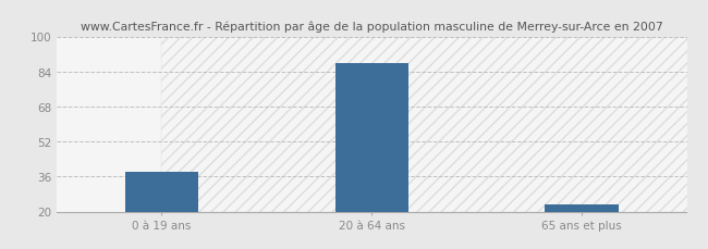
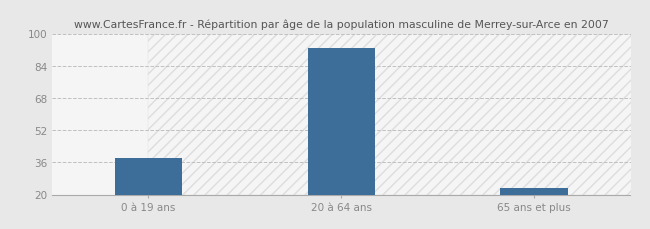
20 à 64 ans: 88 -> 93
